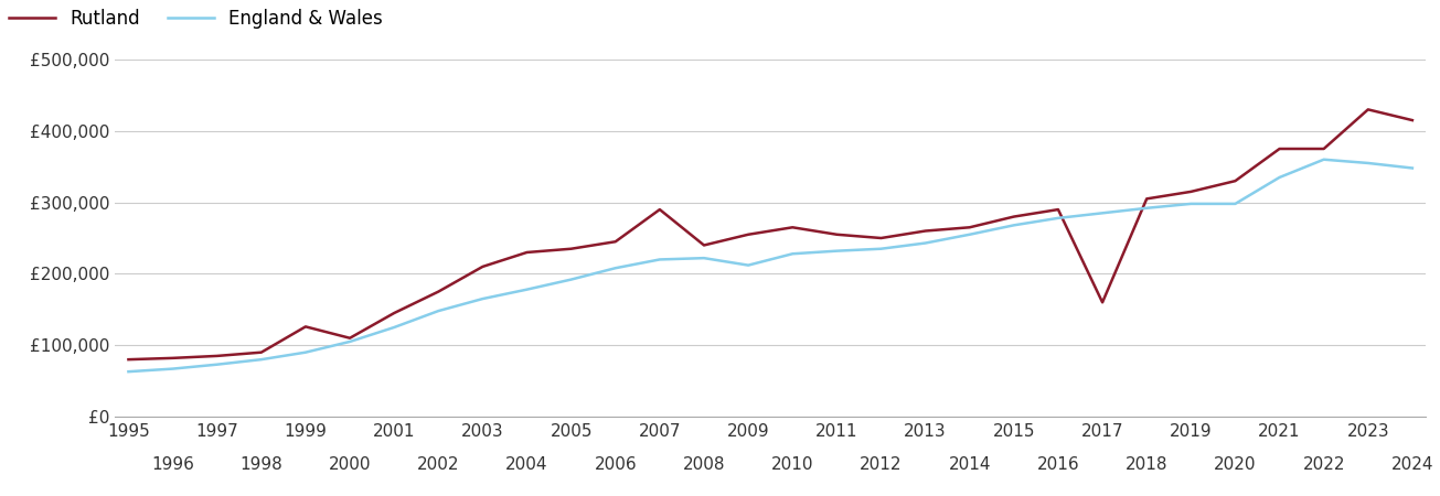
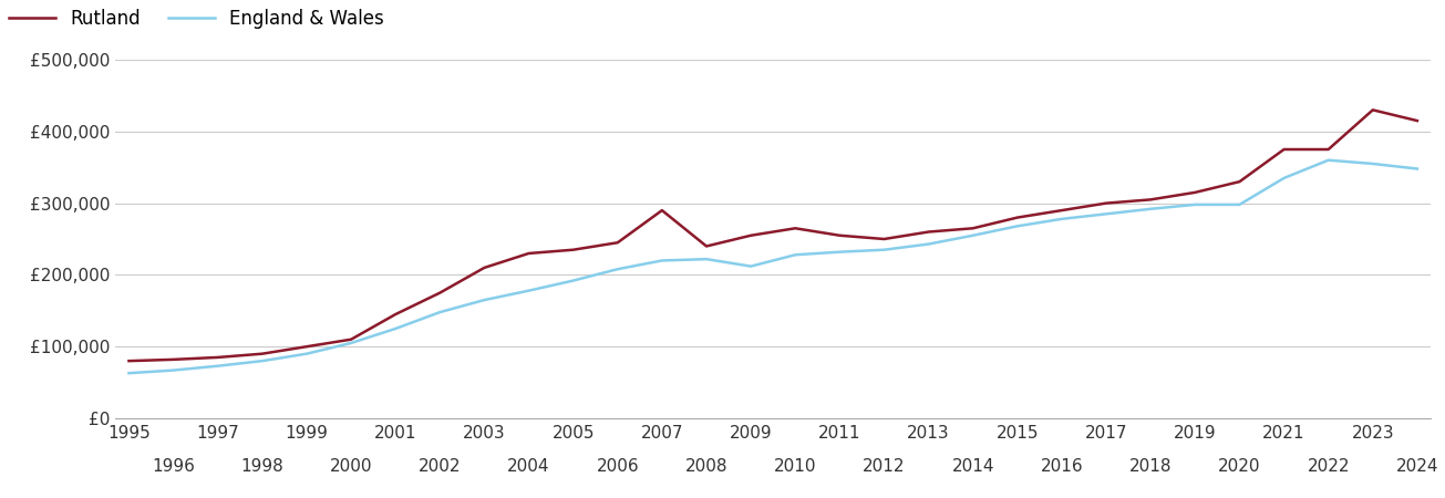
Rutland/1999: £126,000 -> £100,000
Rutland/2017: £160,000 -> £300,000
